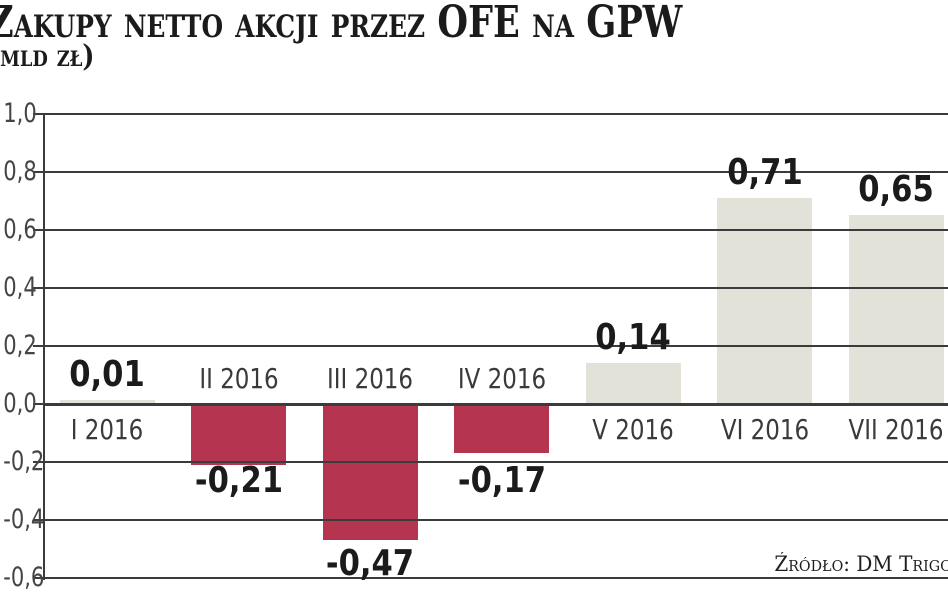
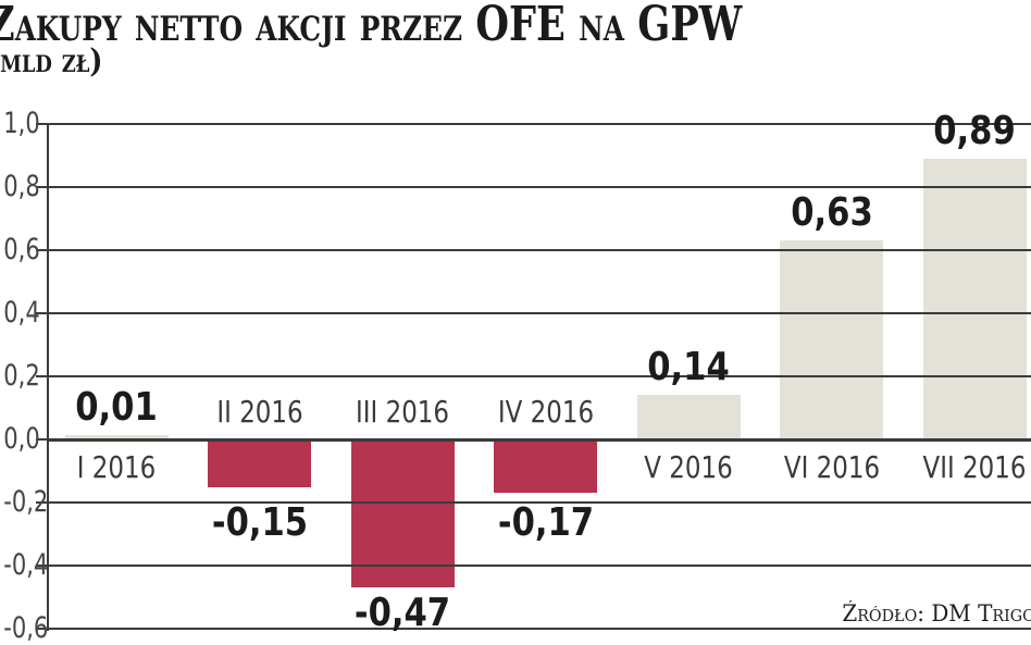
II 2016: -0,21 -> -0,15
VI 2016: 0,71 -> 0,63
VII 2016: 0,65 -> 0,89
